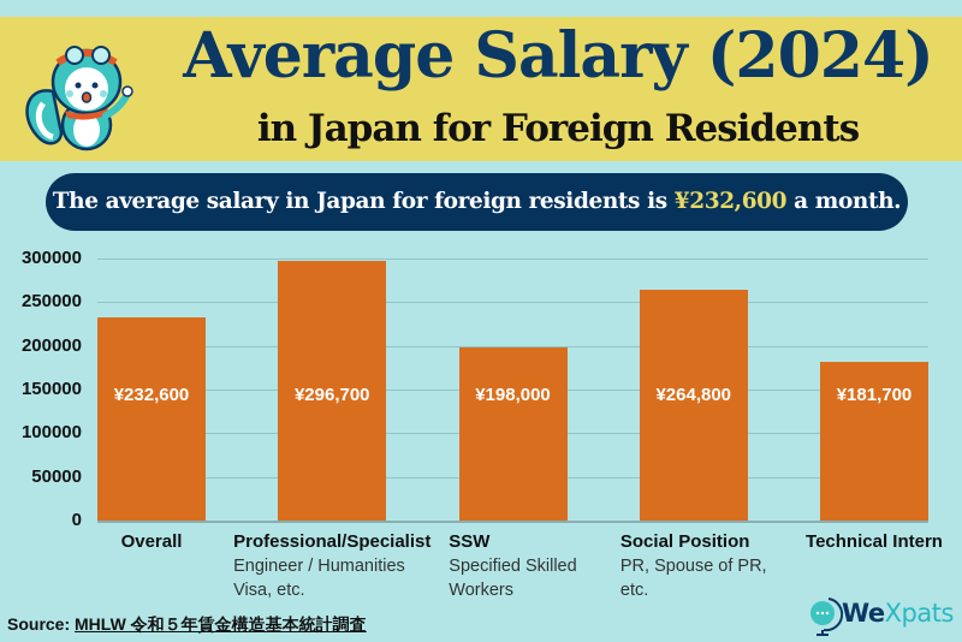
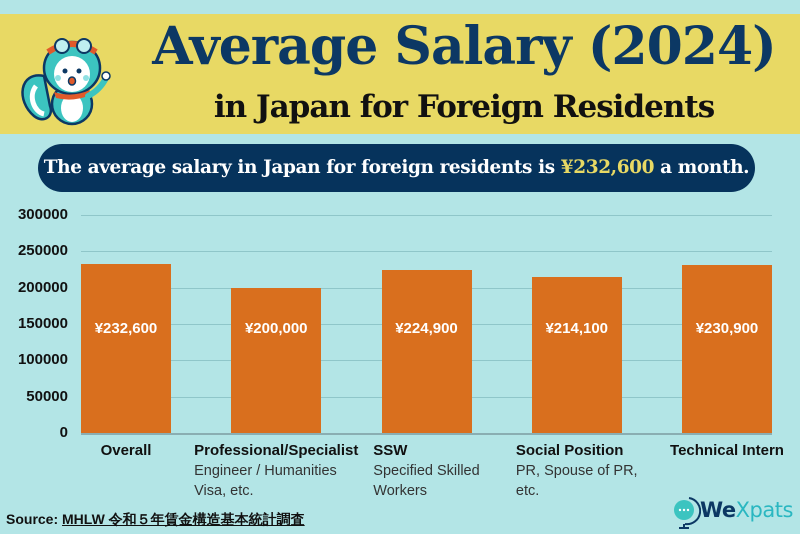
Professional/Specialist: ¥296,700 -> ¥200,000
SSW: ¥198,000 -> ¥224,900
Social Position: ¥264,800 -> ¥214,100
Technical Intern: ¥181,700 -> ¥230,900
